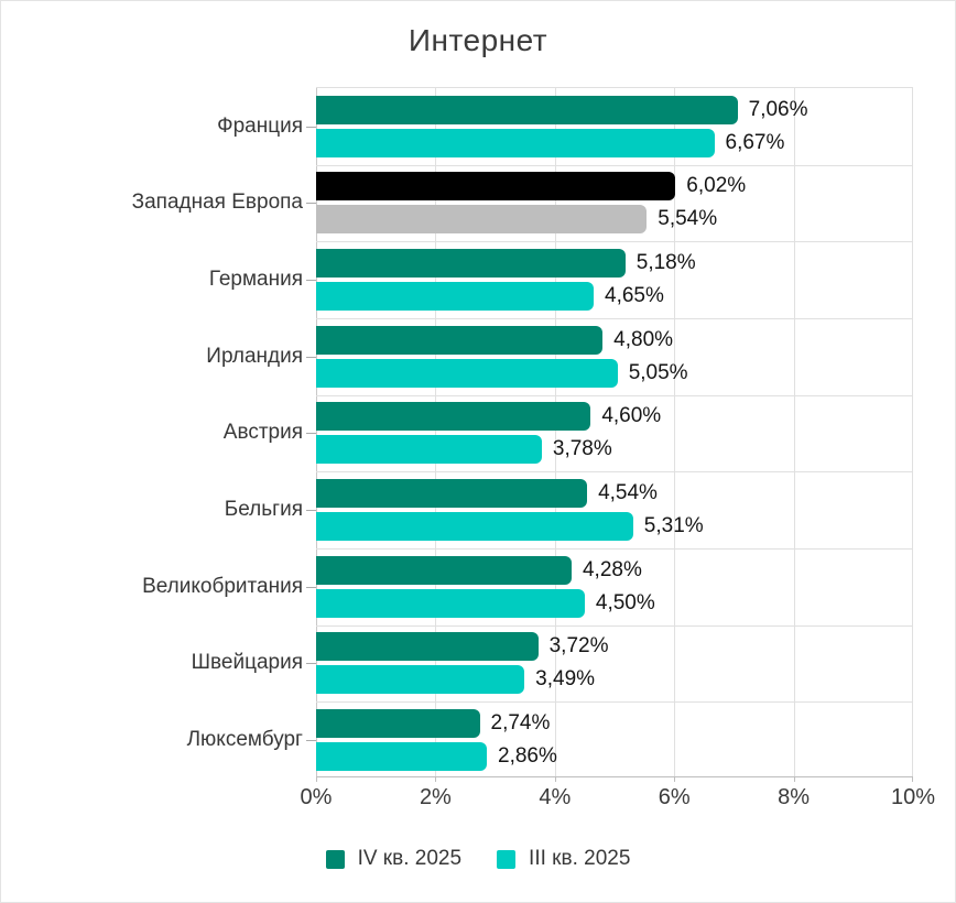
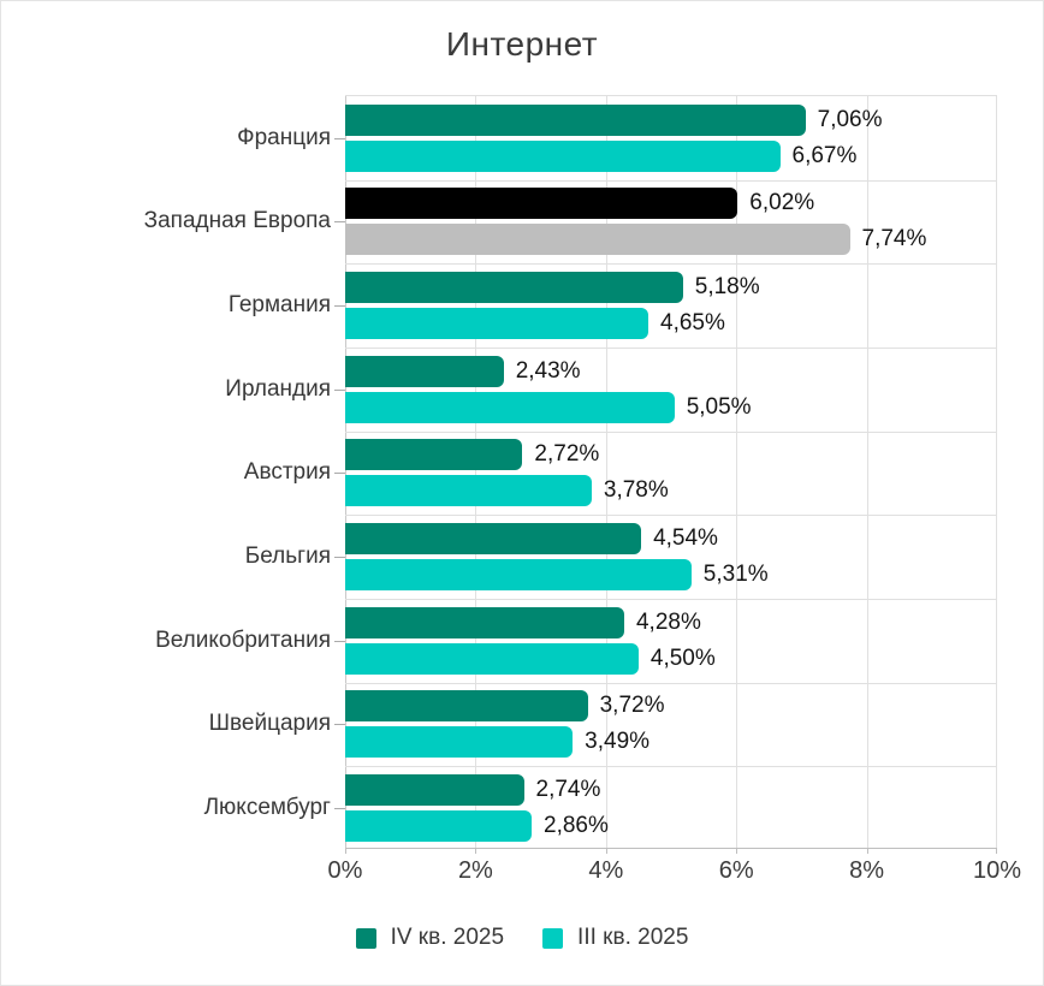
III кв. 2025/Западная Европа: 5,54% -> 7,74%
IV кв. 2025/Ирландия: 4,80% -> 2,43%
IV кв. 2025/Австрия: 4,60% -> 2,72%
